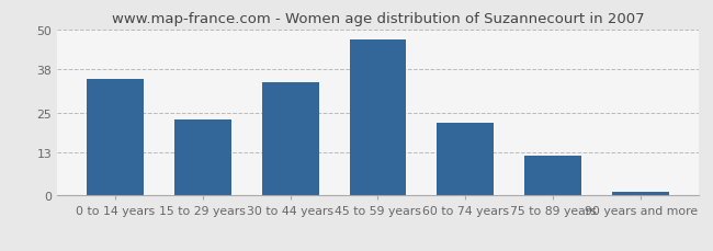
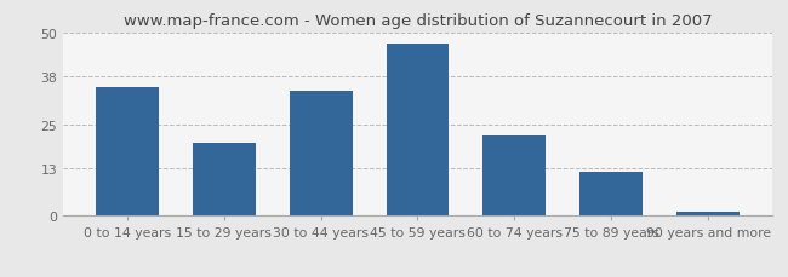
15 to 29 years: 23 -> 20
